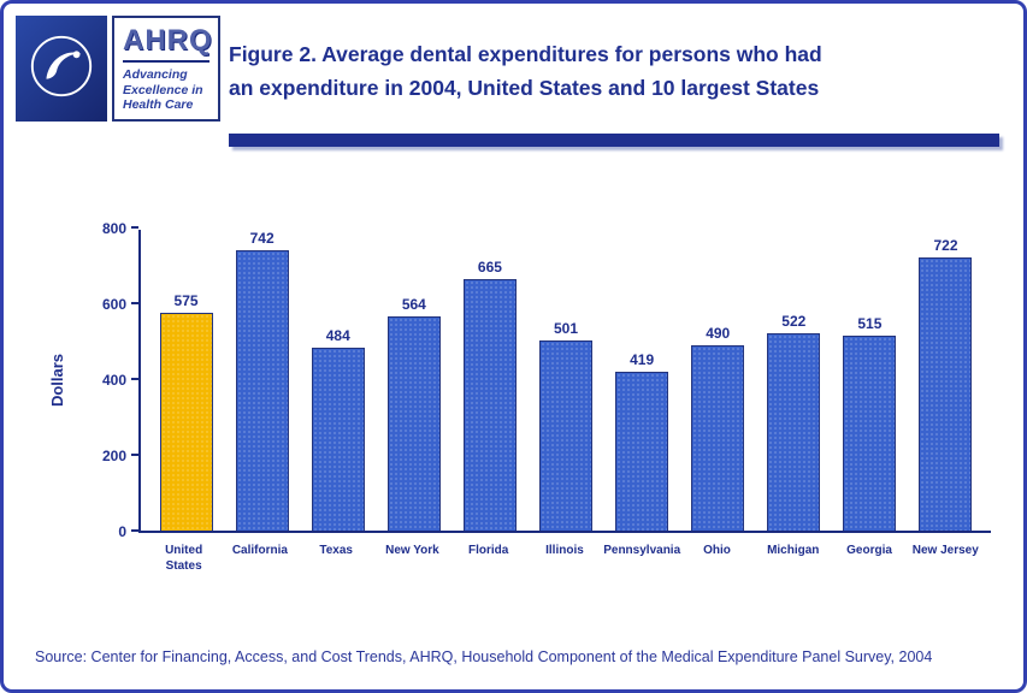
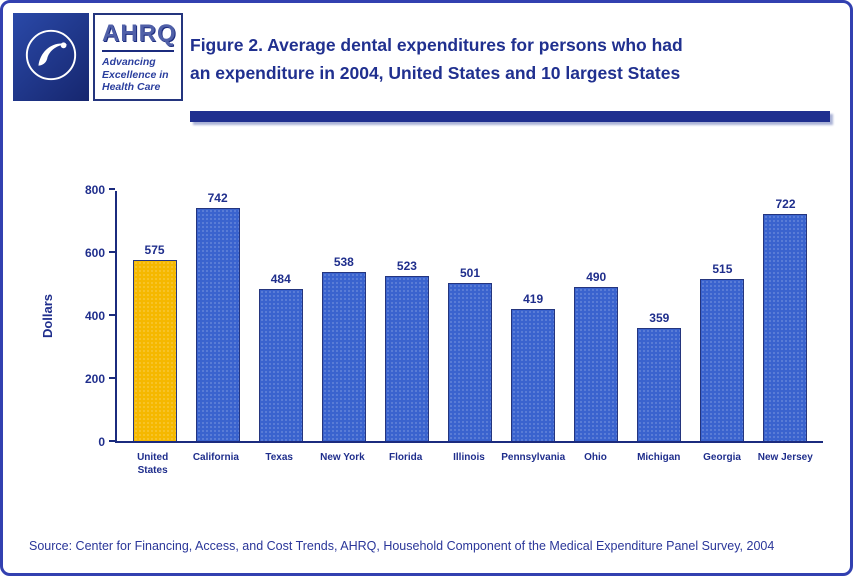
New York: 564 -> 538
Florida: 665 -> 523
Michigan: 522 -> 359
